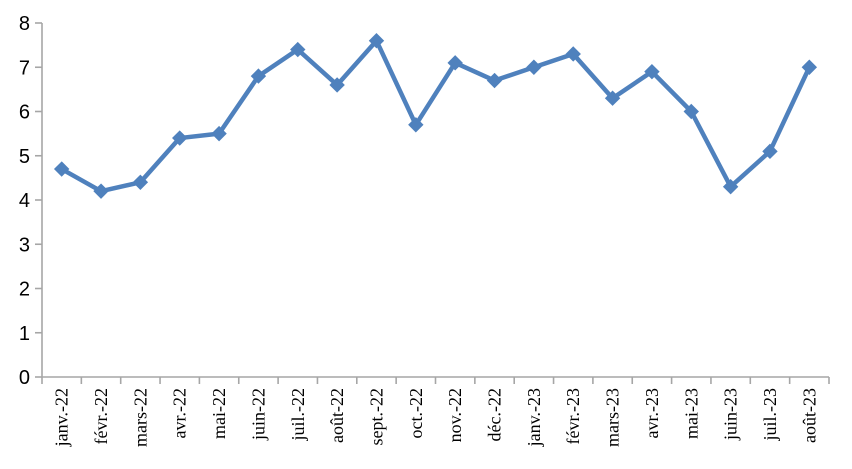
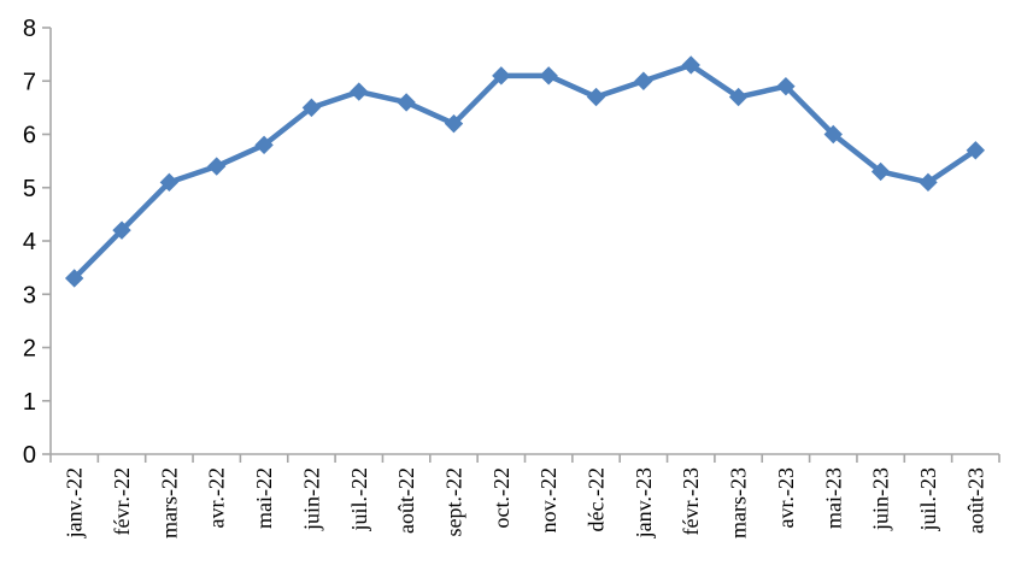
janv.-22: 4.7 -> 3.3
mars-22: 4.4 -> 5.1
mai-22: 5.5 -> 5.8
juin-22: 6.8 -> 6.5
juil.-22: 7.4 -> 6.8
sept.-22: 7.6 -> 6.2
oct.-22: 5.7 -> 7.1
mars-23: 6.3 -> 6.7
juin-23: 4.3 -> 5.3
août-23: 7.0 -> 5.7
